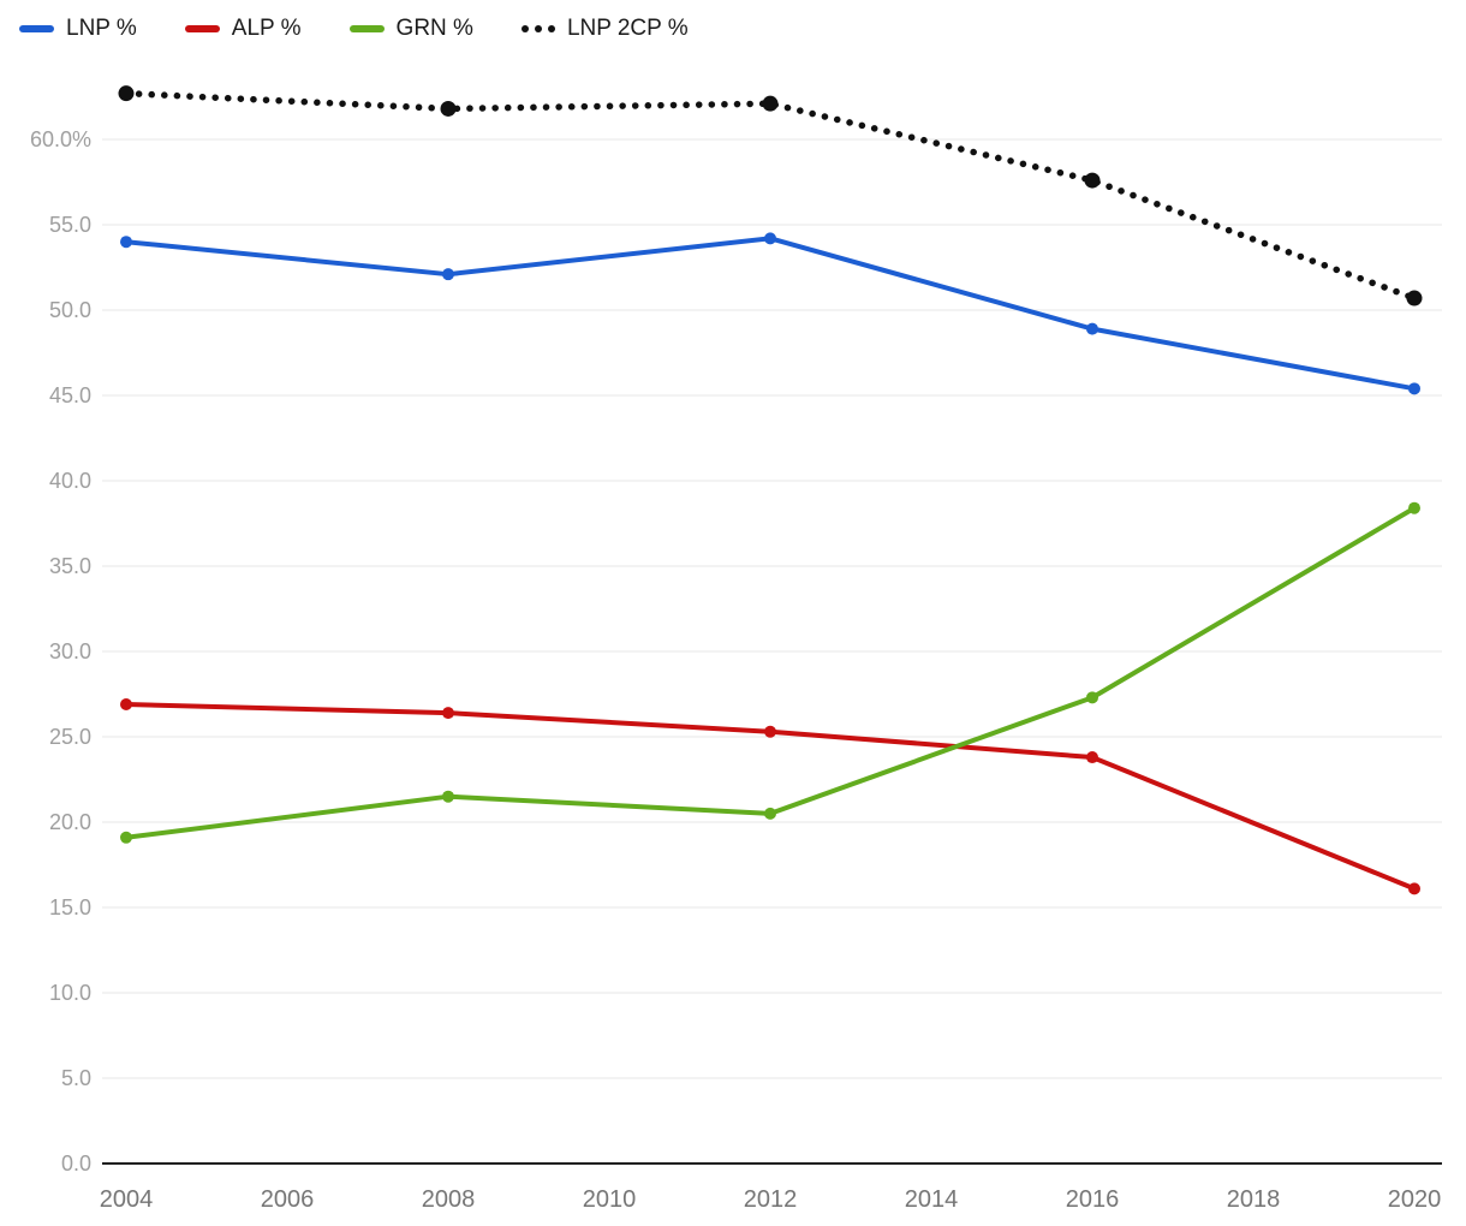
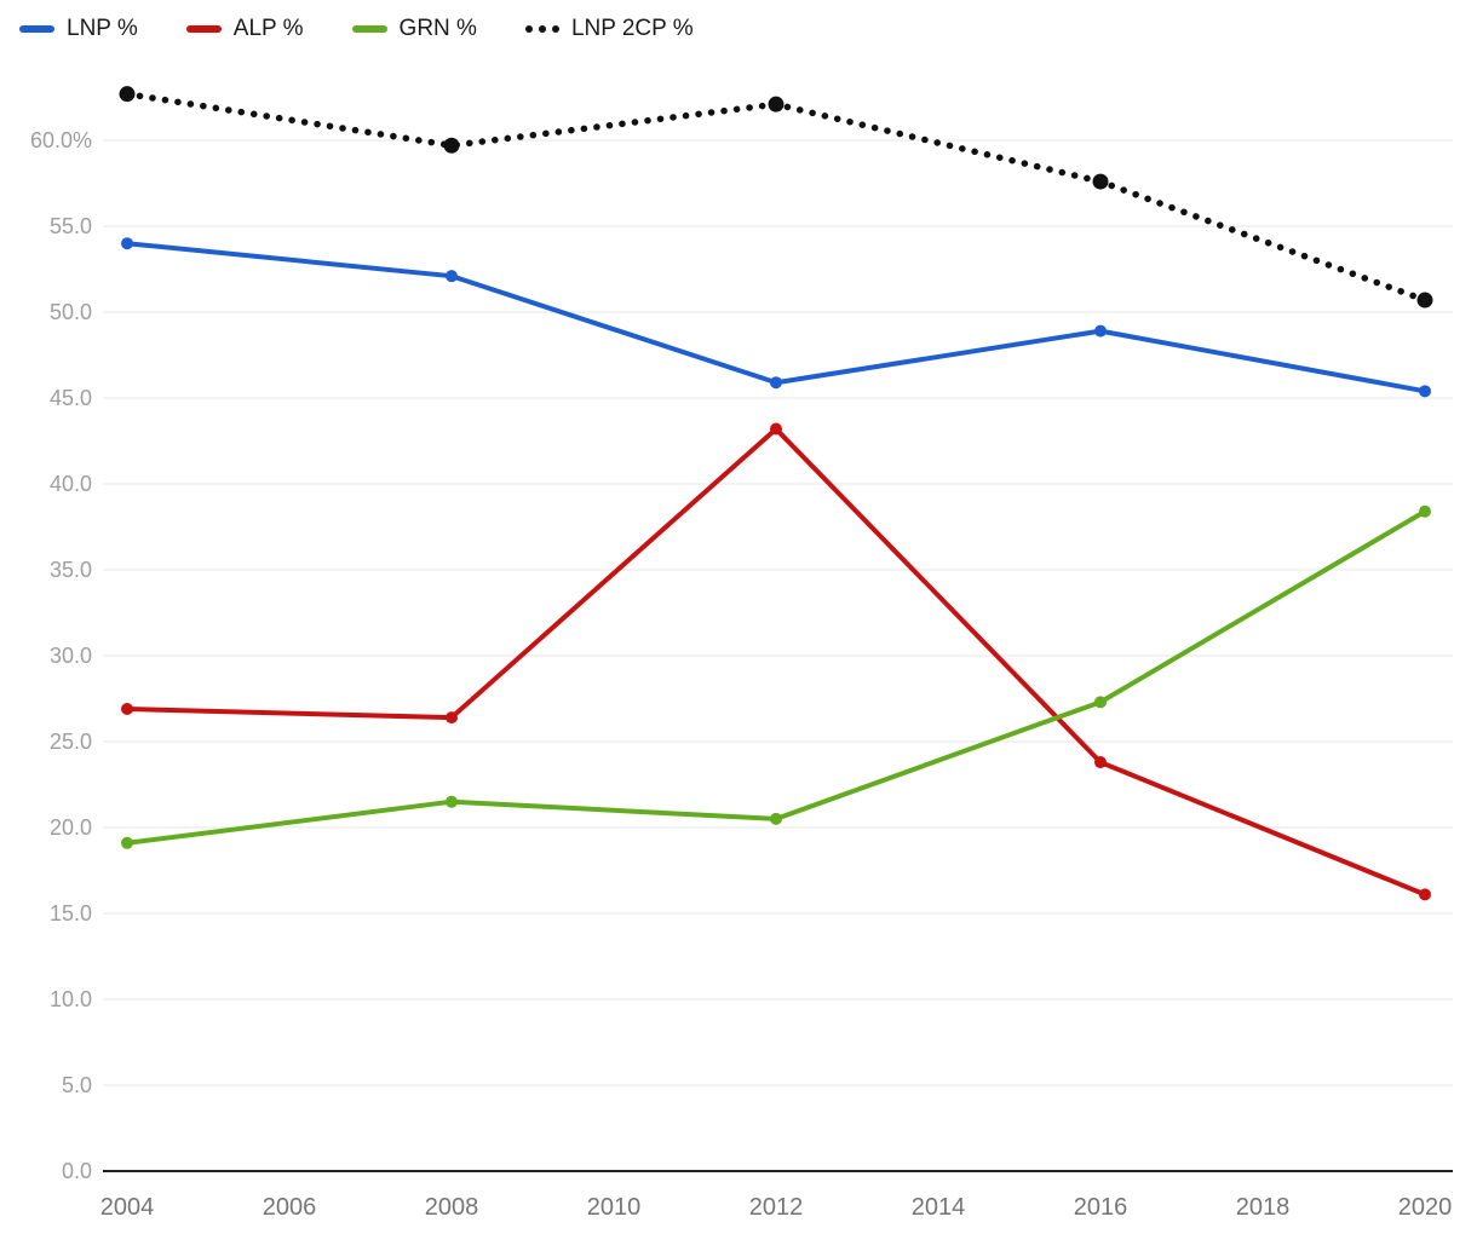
LNP 2CP %/2008: 61.8% -> 59.7%
LNP %/2012: 54.2% -> 45.9%
ALP %/2012: 25.3% -> 43.2%
